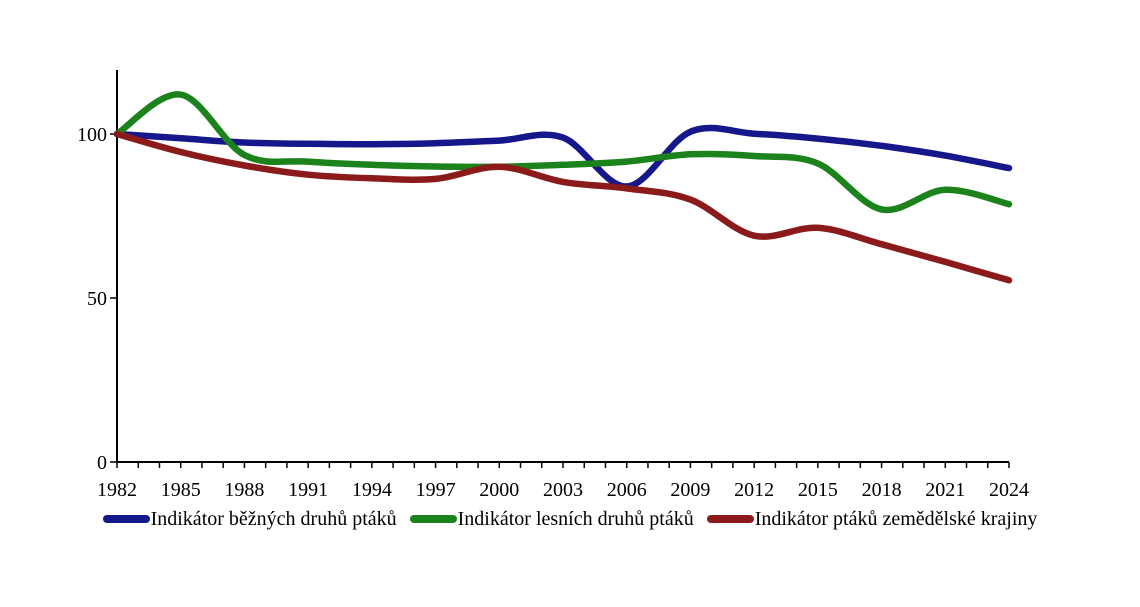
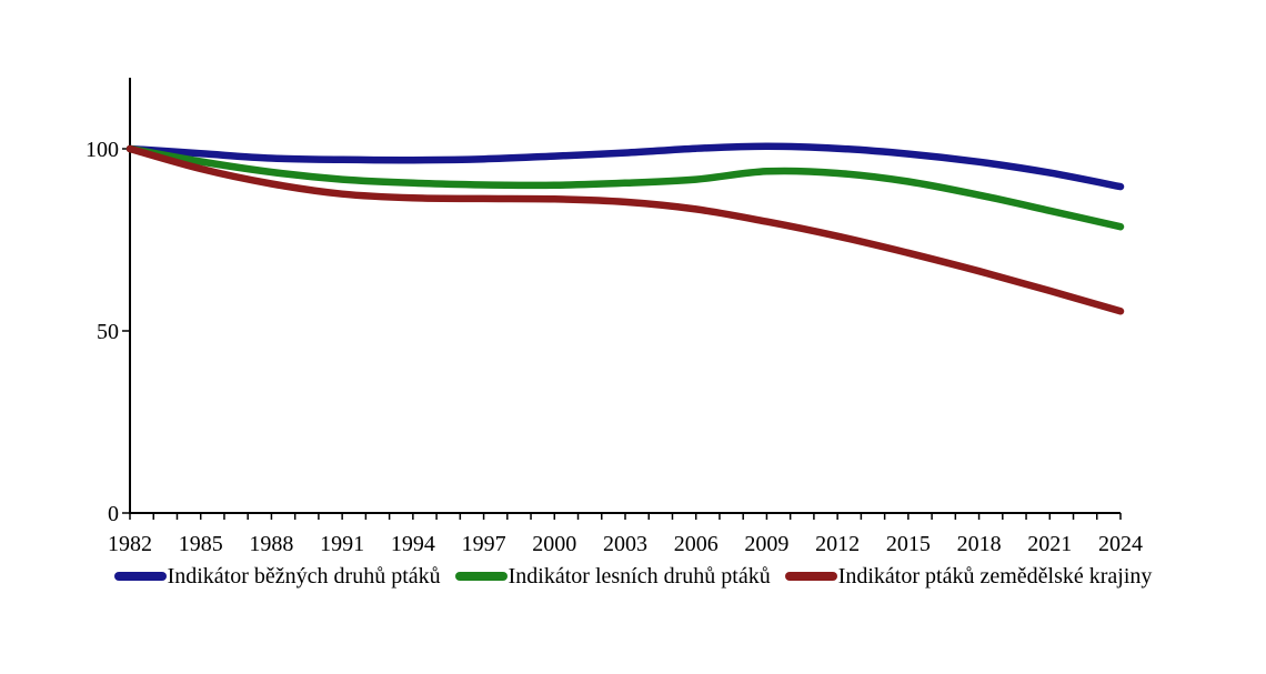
Indikátor lesních druhů ptáků/1985: 112 -> 96
Indikátor ptáků zemědělské krajiny/2000: 90 -> 86
Indikátor běžných druhů ptáků/2006: 84 -> 100
Indikátor ptáků zemědělské krajiny/2012: 69 -> 76
Indikátor lesních druhů ptáků/2018: 77 -> 87
